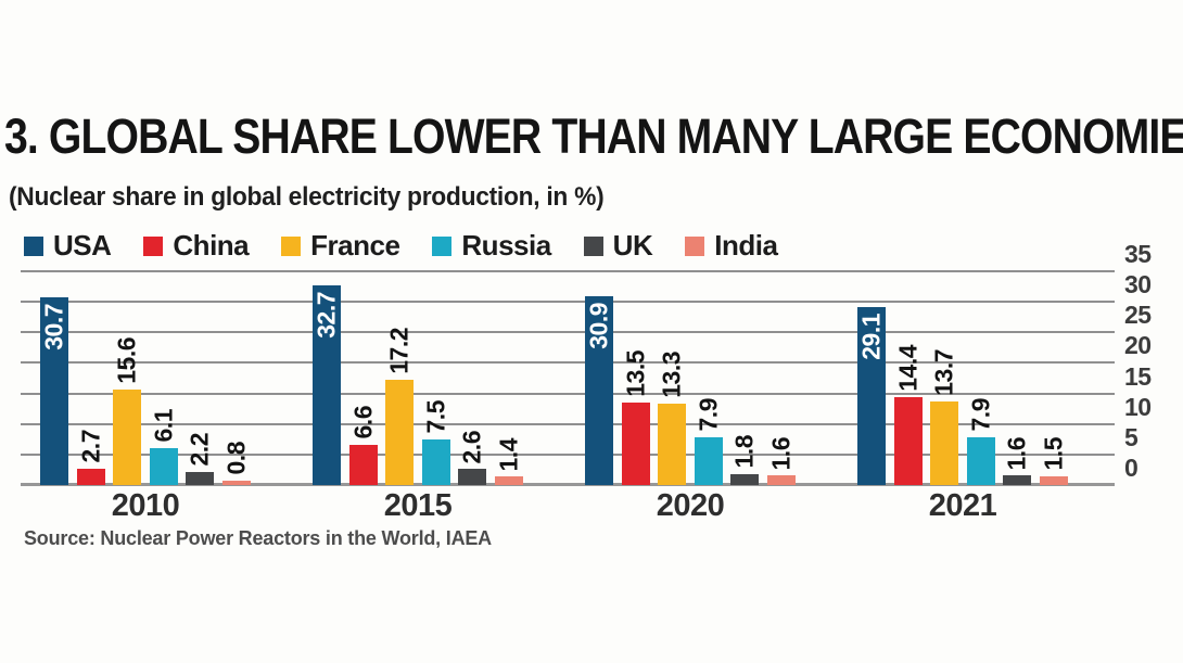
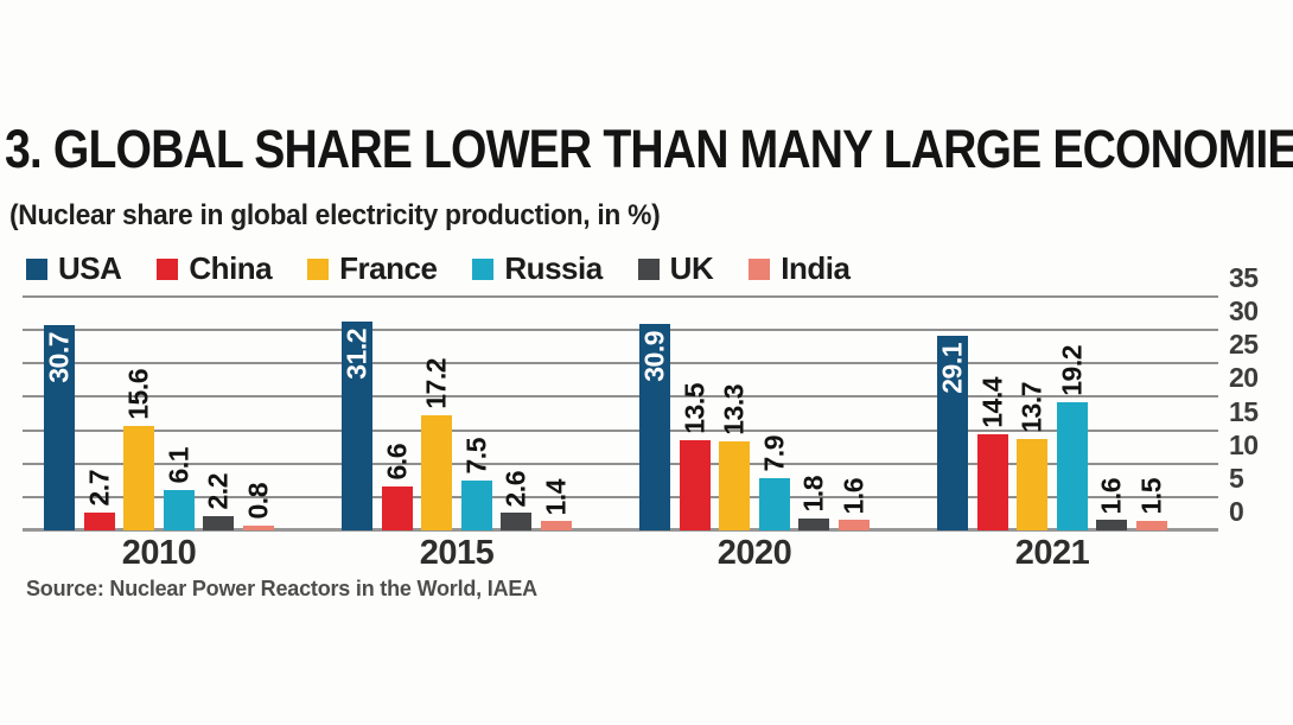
USA/2015: 32.7 -> 31.2
Russia/2021: 7.9 -> 19.2
